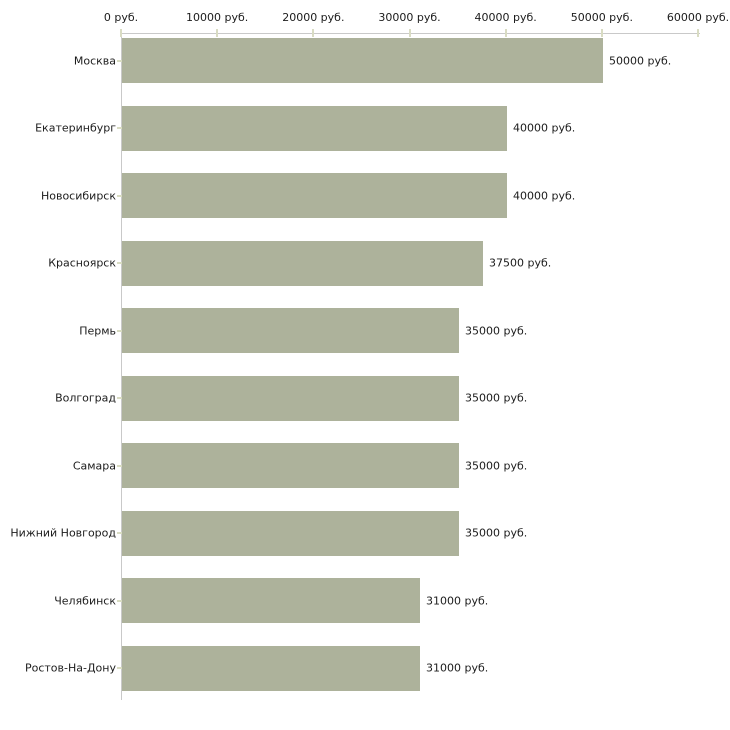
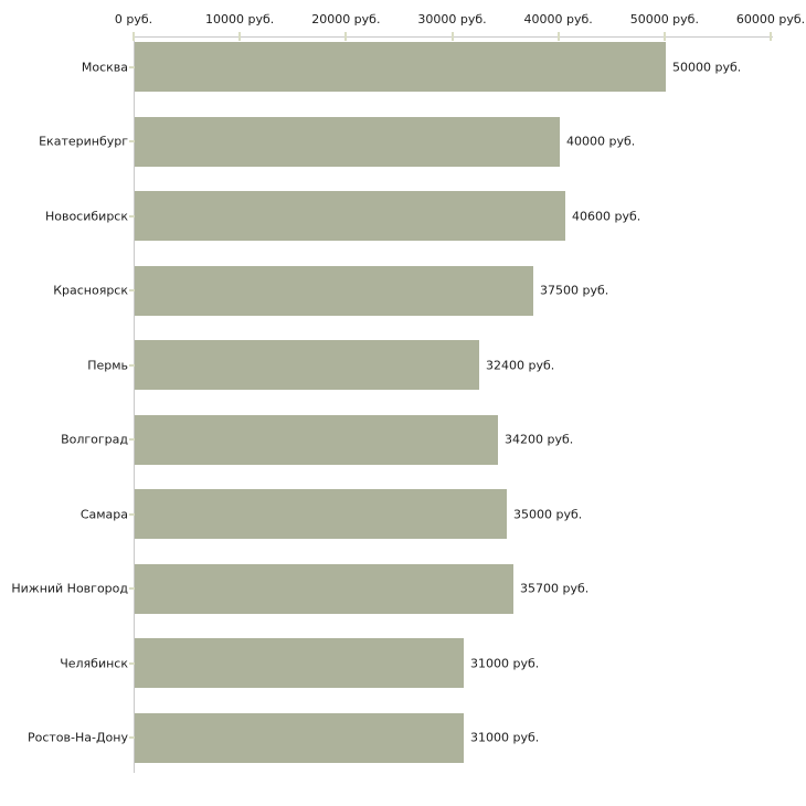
Новосибирск: 40000 -> 40600
Пермь: 35000 -> 32400
Волгоград: 35000 -> 34200
Нижний Новгород: 35000 -> 35700
